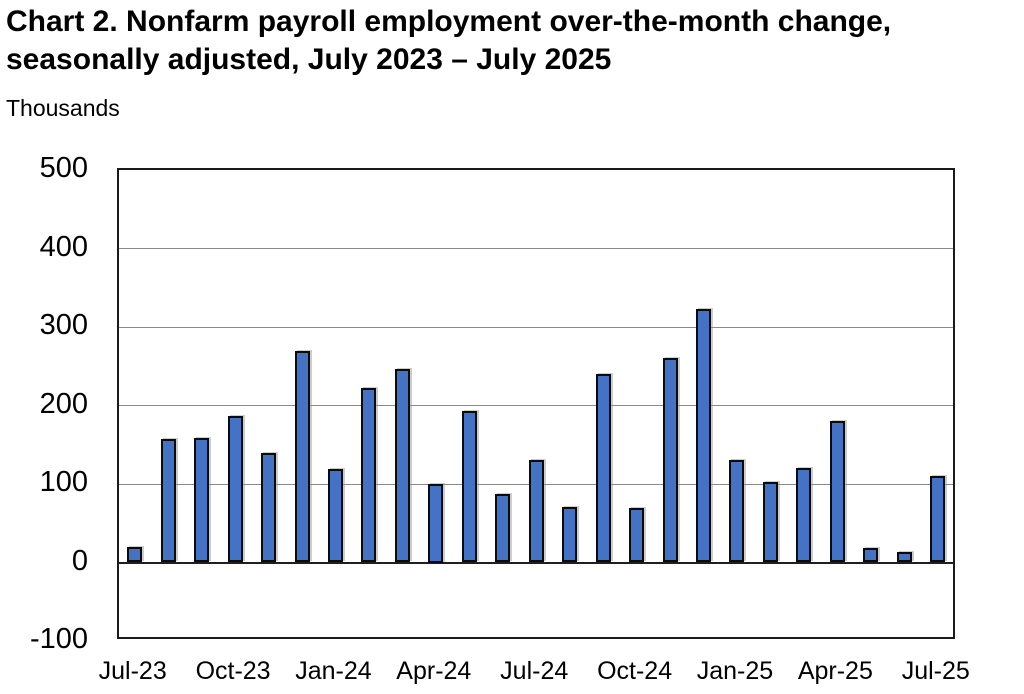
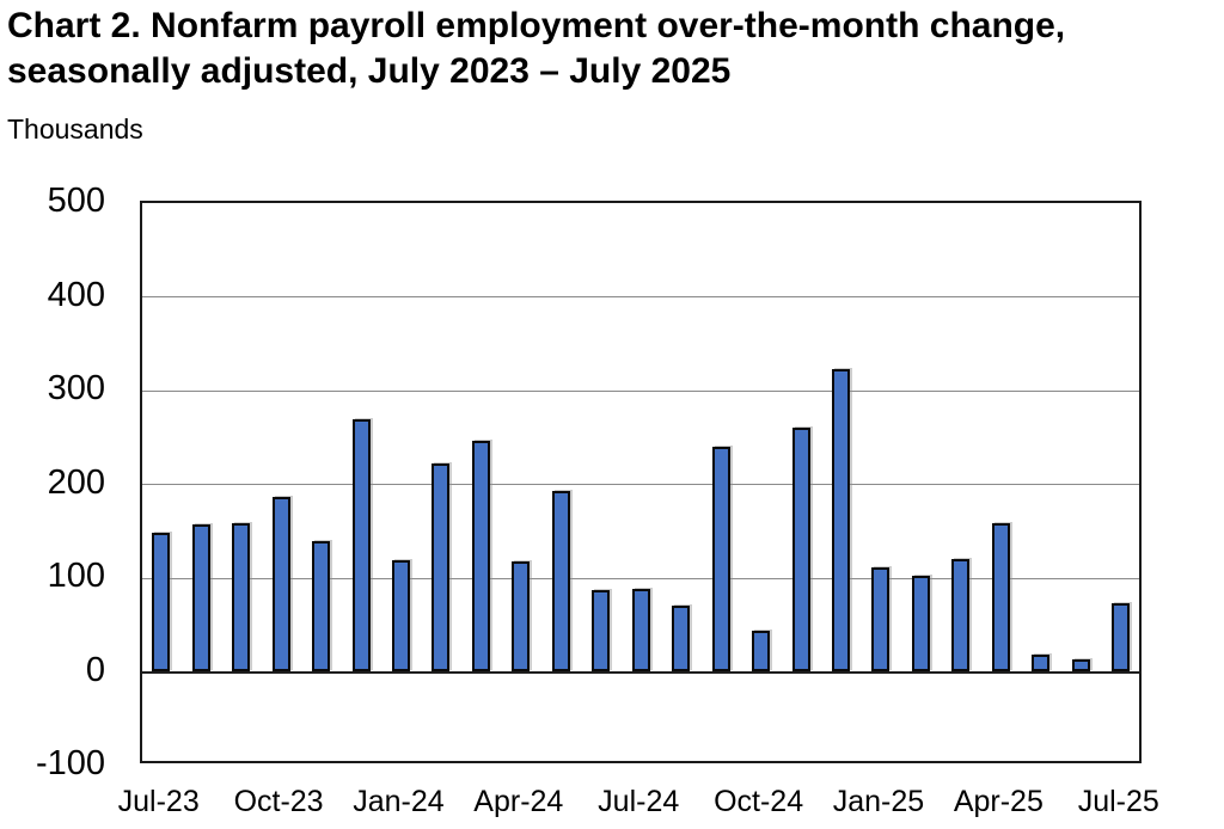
Jul-23: 20 -> 150
Apr-24: 100 -> 120
Jul-24: 130 -> 90
Oct-24: 70 -> 40
Jan-25: 130 -> 110
Apr-25: 180 -> 160
Jul-25: 110 -> 70
